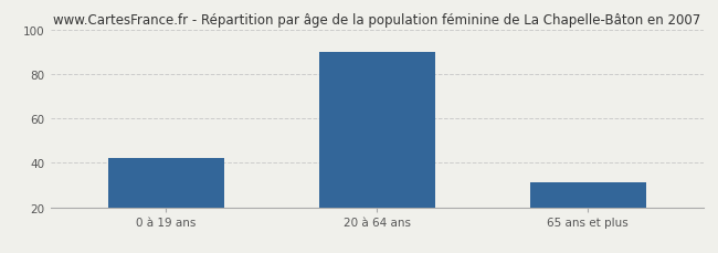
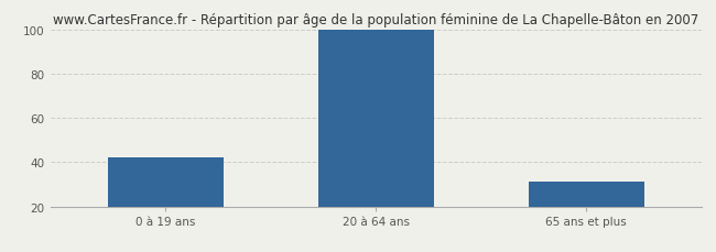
20 à 64 ans: 90 -> 100
